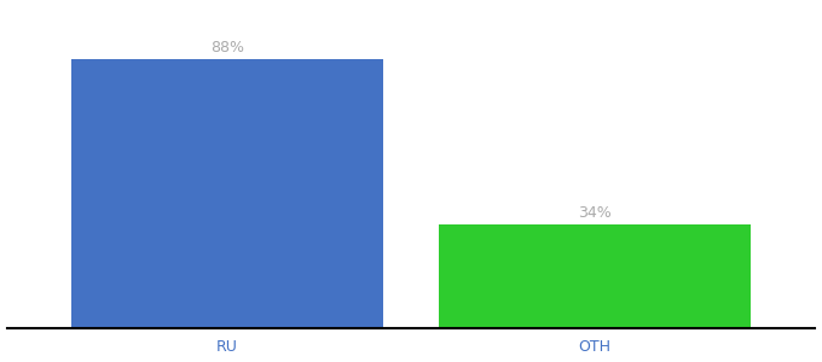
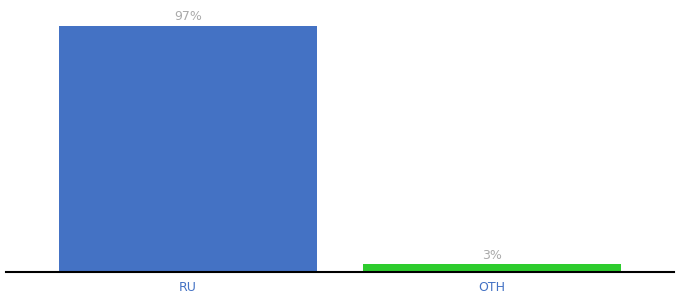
RU: 88% -> 97%
OTH: 34% -> 3%
